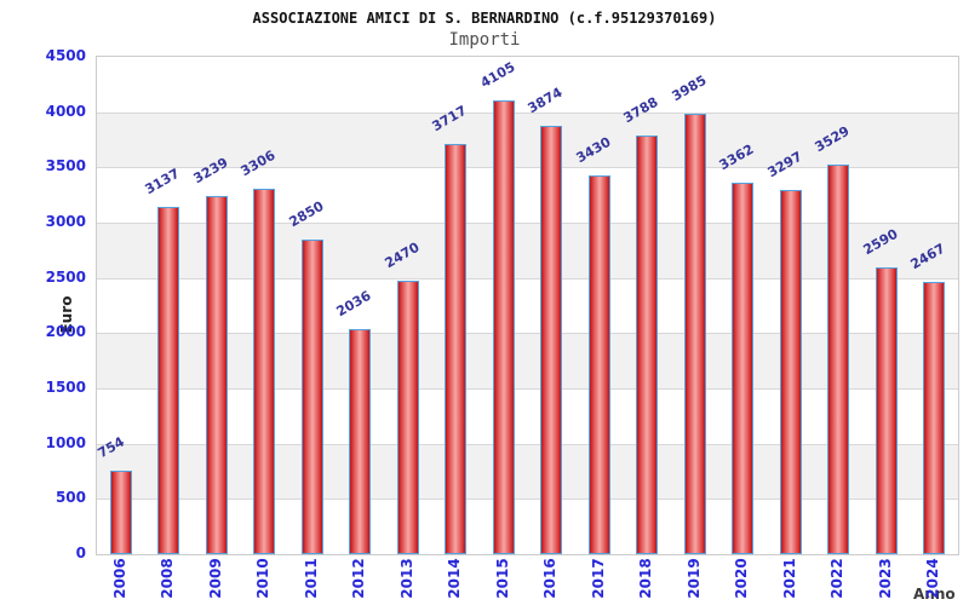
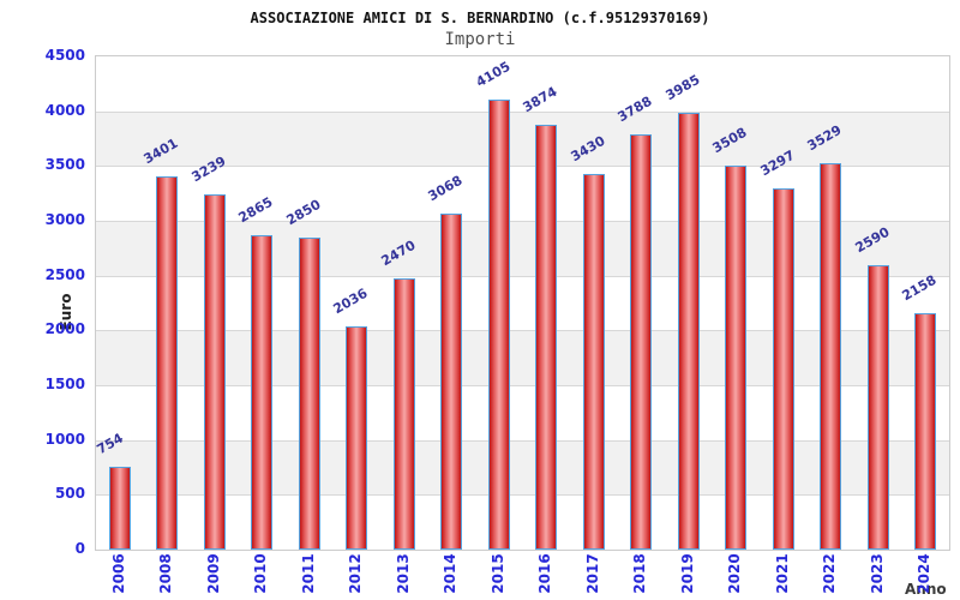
2008: 3137 -> 3401
2010: 3306 -> 2865
2014: 3717 -> 3068
2020: 3362 -> 3508
2024: 2467 -> 2158
